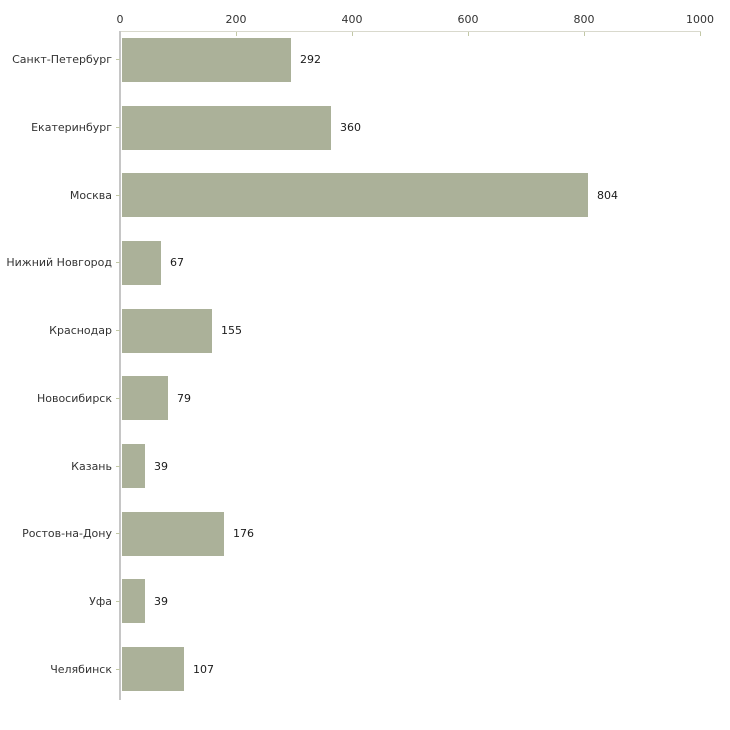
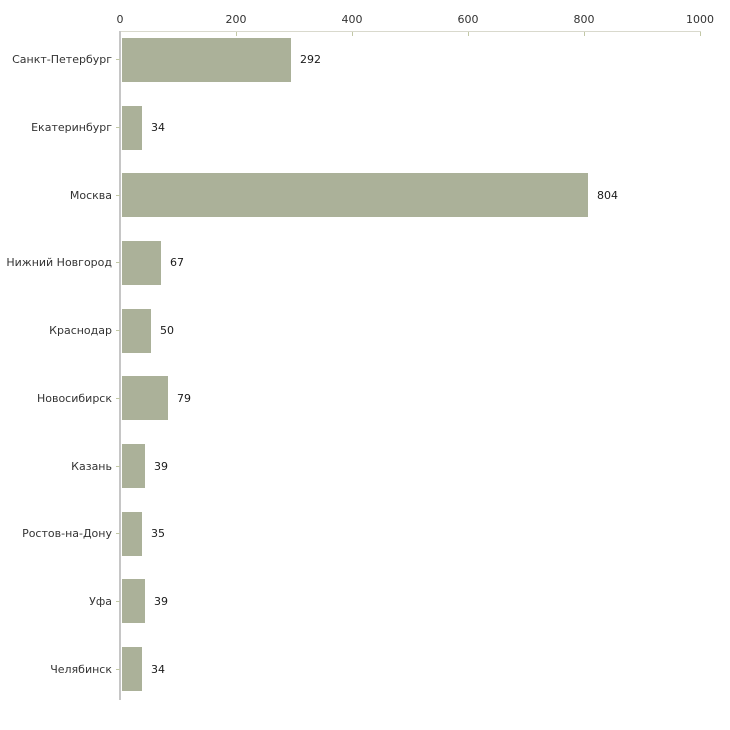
Екатеринбург: 360 -> 34
Краснодар: 155 -> 50
Ростов-на-Дону: 176 -> 35
Челябинск: 107 -> 34
